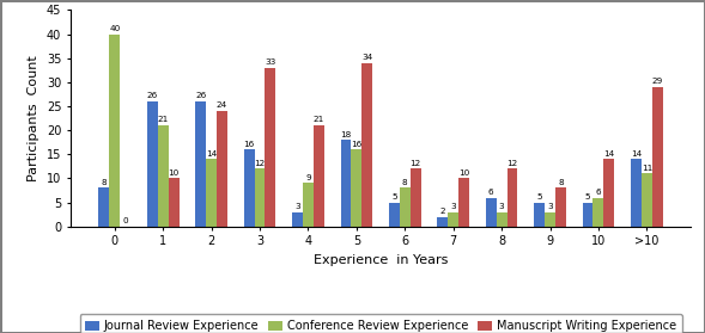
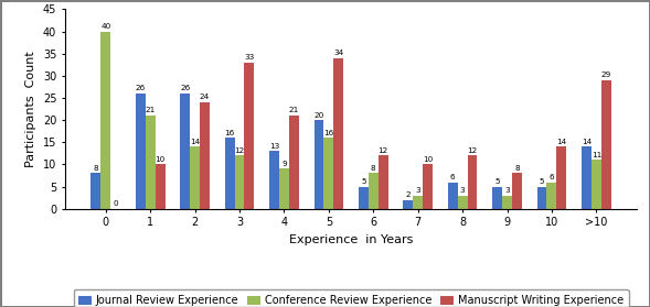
Journal Review Experience/4: 3 -> 13
Journal Review Experience/5: 18 -> 20
